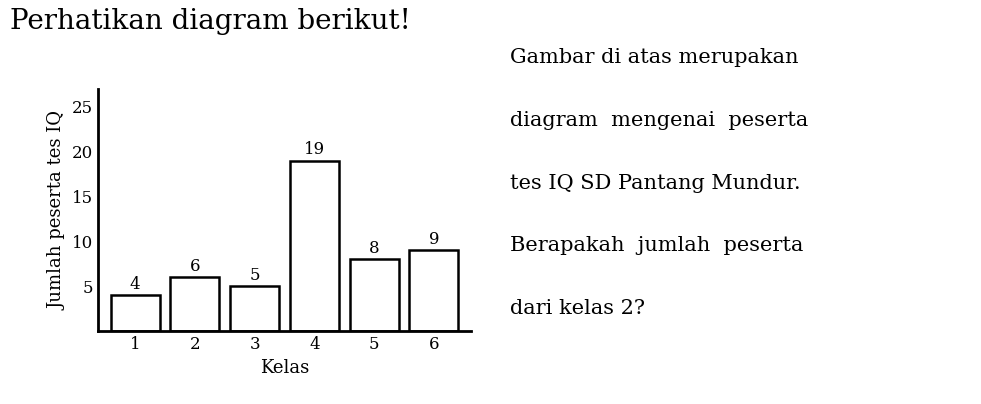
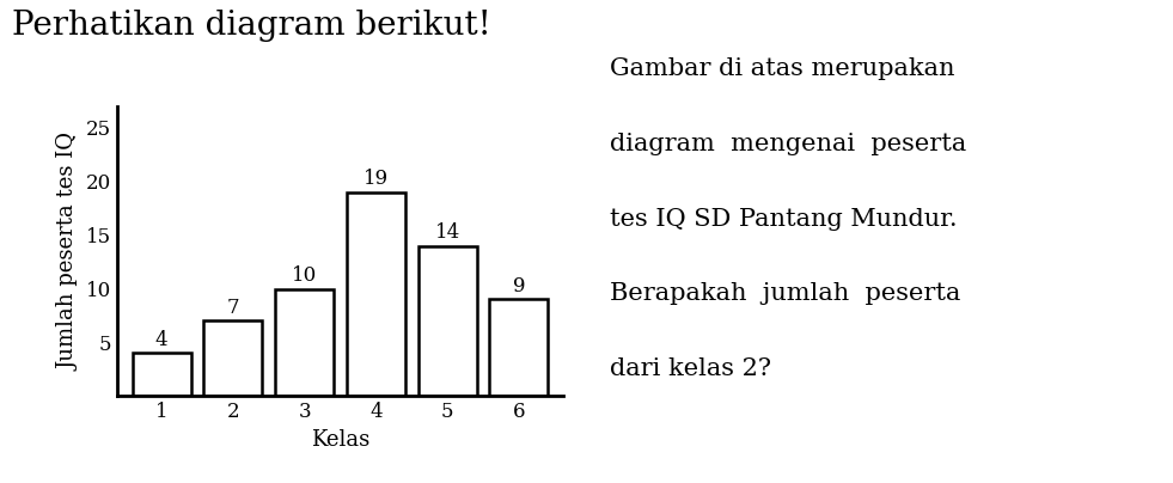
2: 6 -> 7
3: 5 -> 10
5: 8 -> 14
